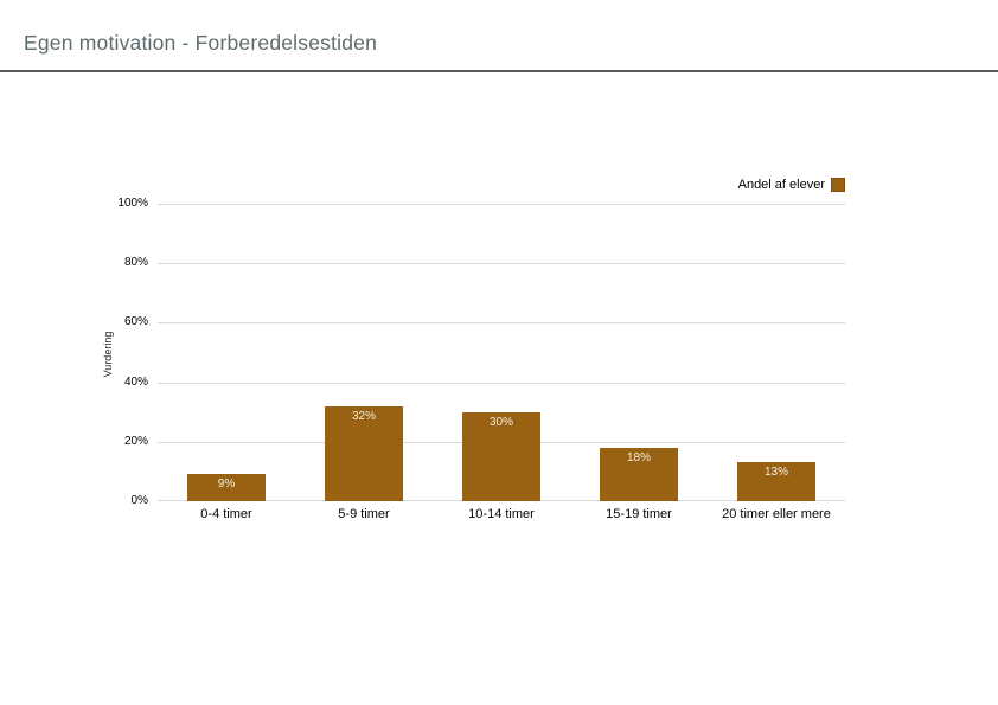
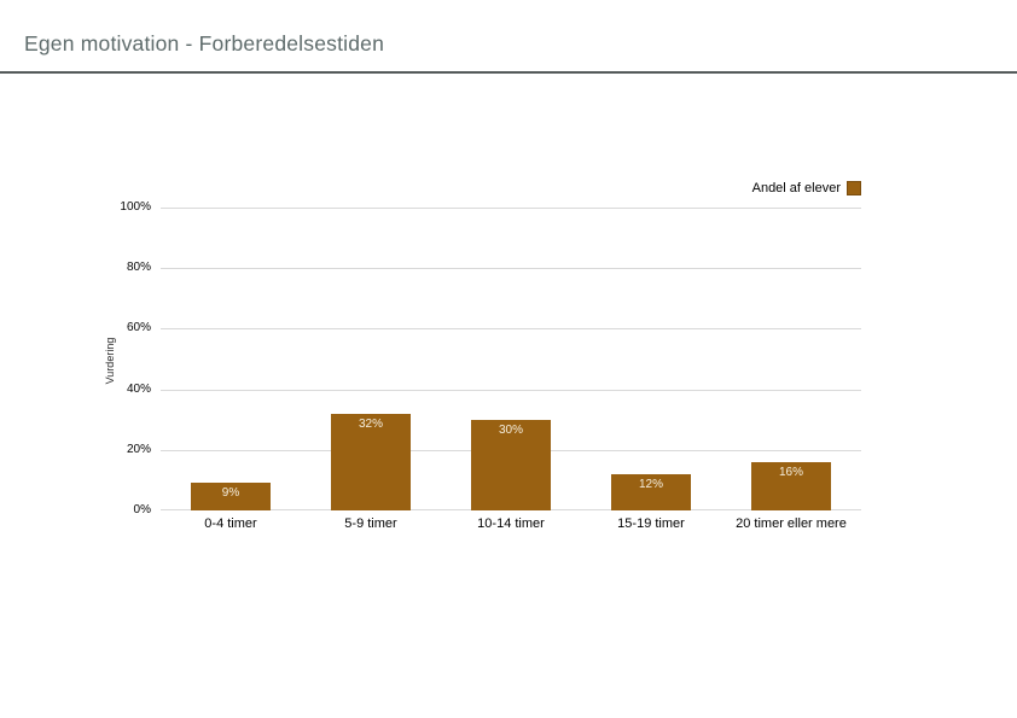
15-19 timer: 18% -> 12%
20 timer eller mere: 13% -> 16%
